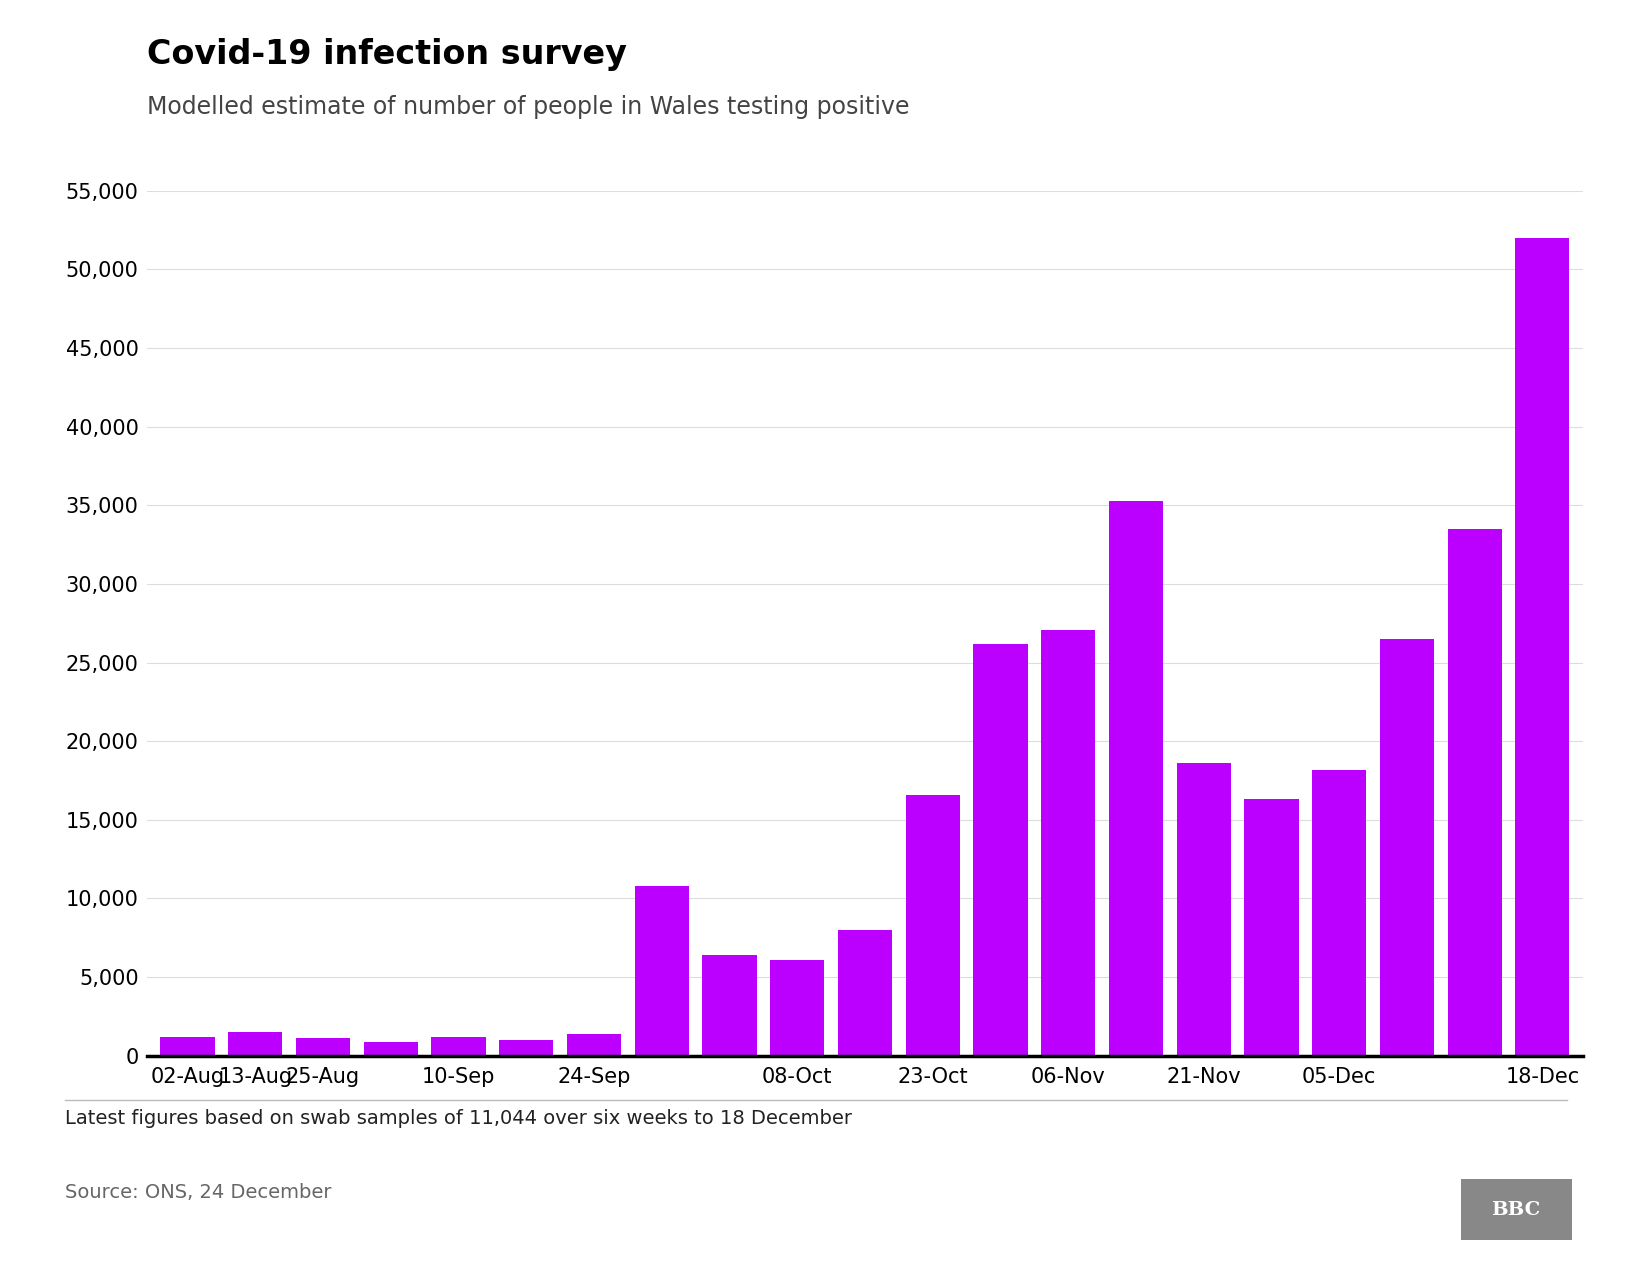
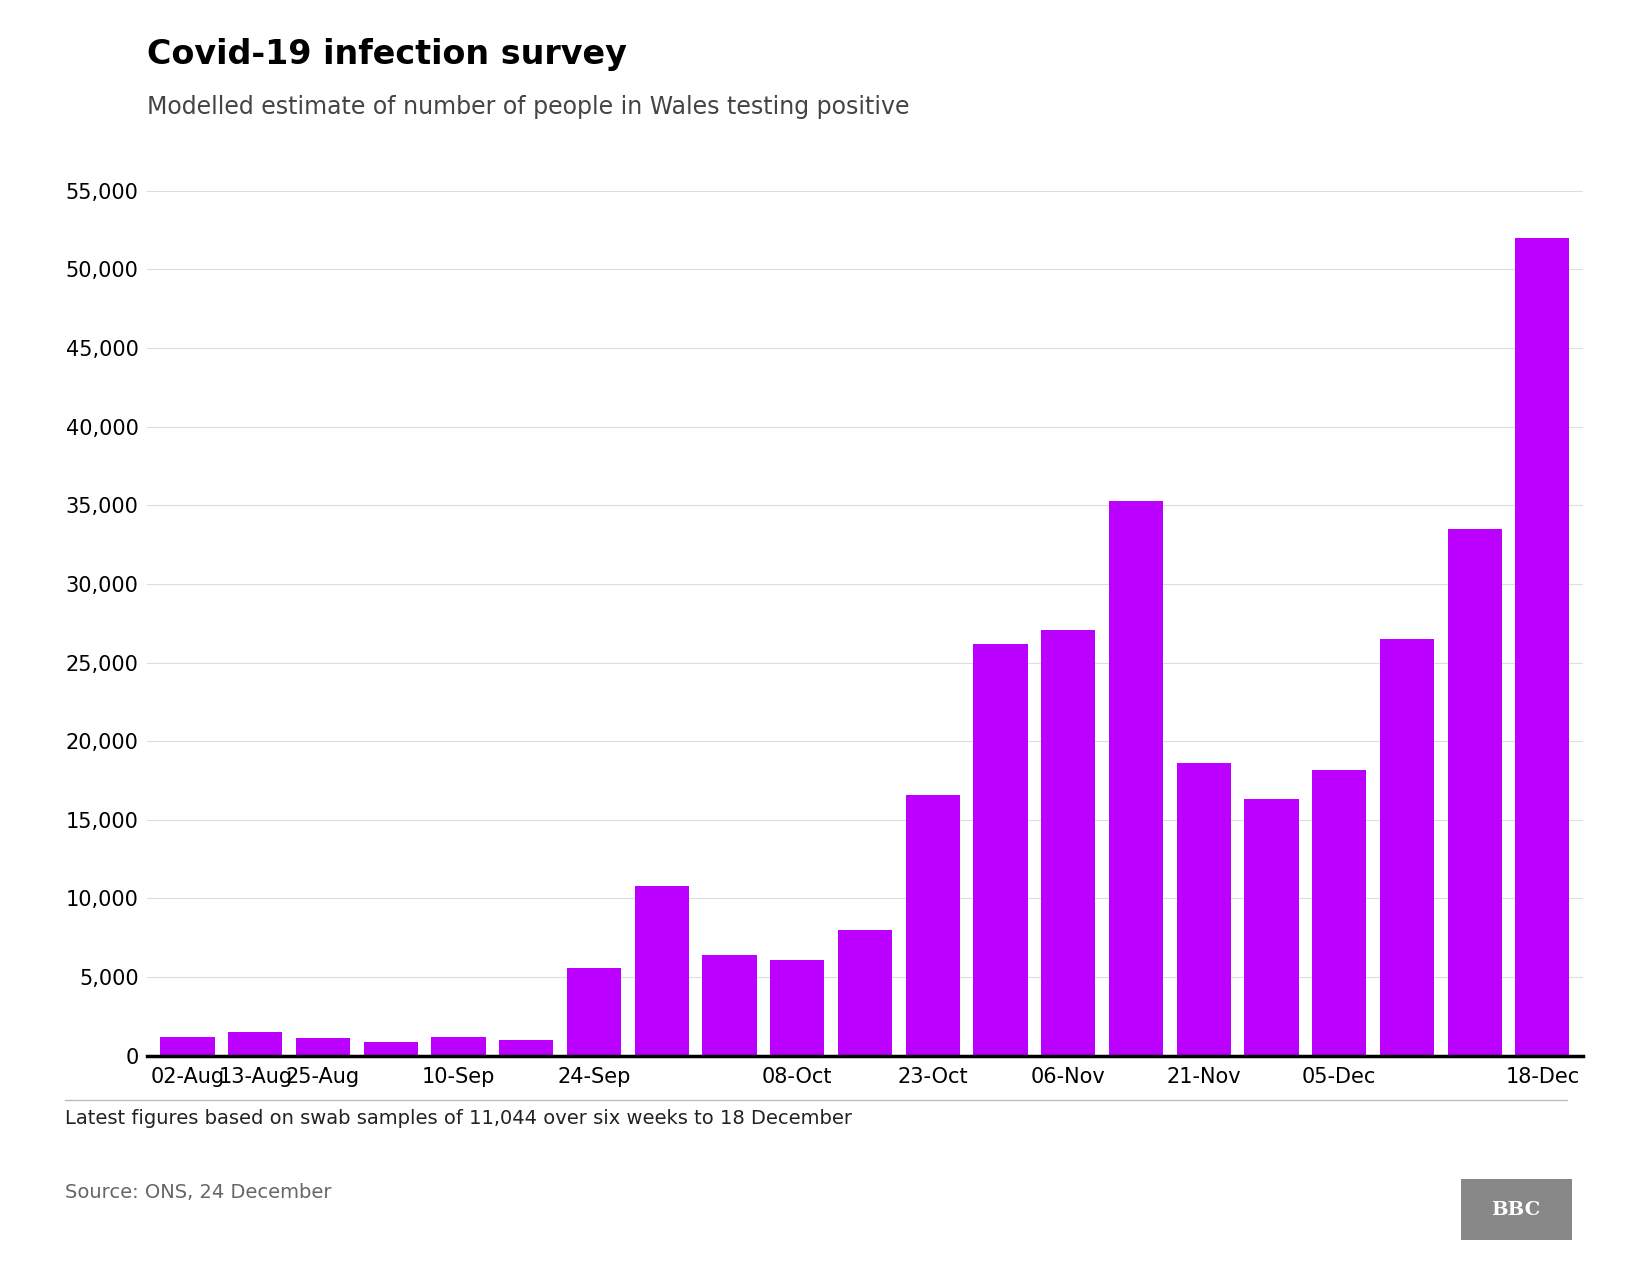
24-Sep: 1,400 -> 5,600
